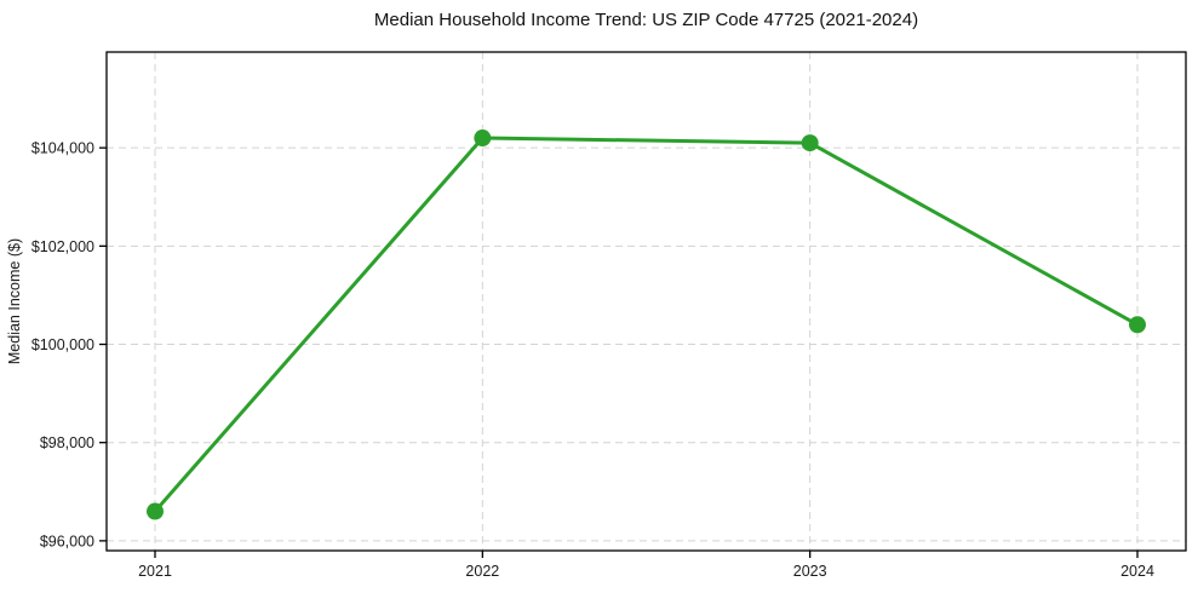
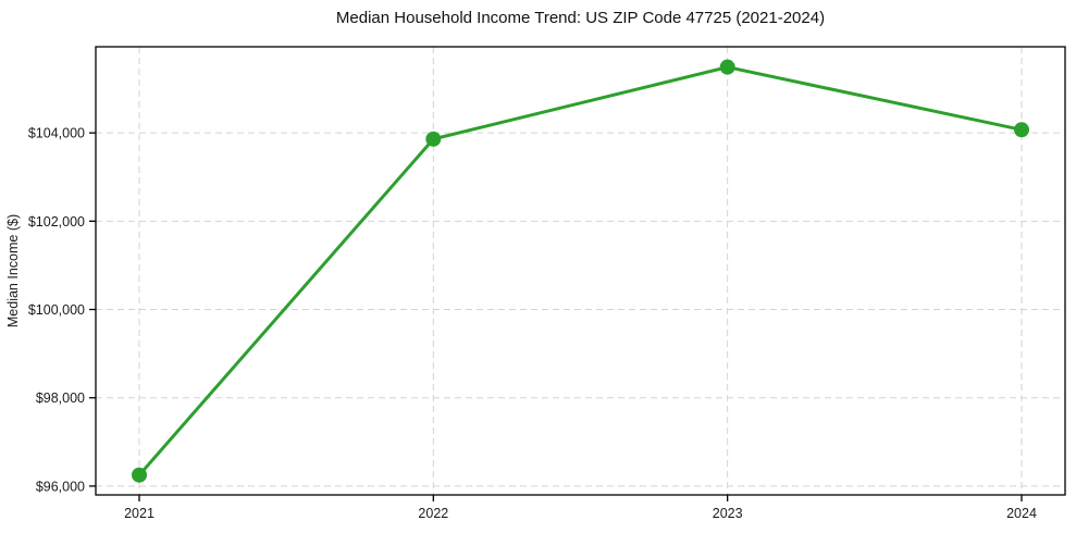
2021: $96600 -> $96200
2022: $104200 -> $103900
2023: $104100 -> $105500
2024: $100400 -> $104100
